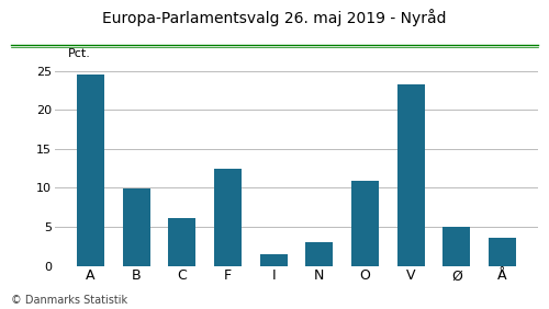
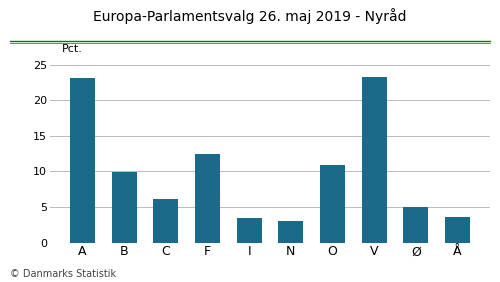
A: 24.6 -> 23.2
I: 1.5 -> 3.4
